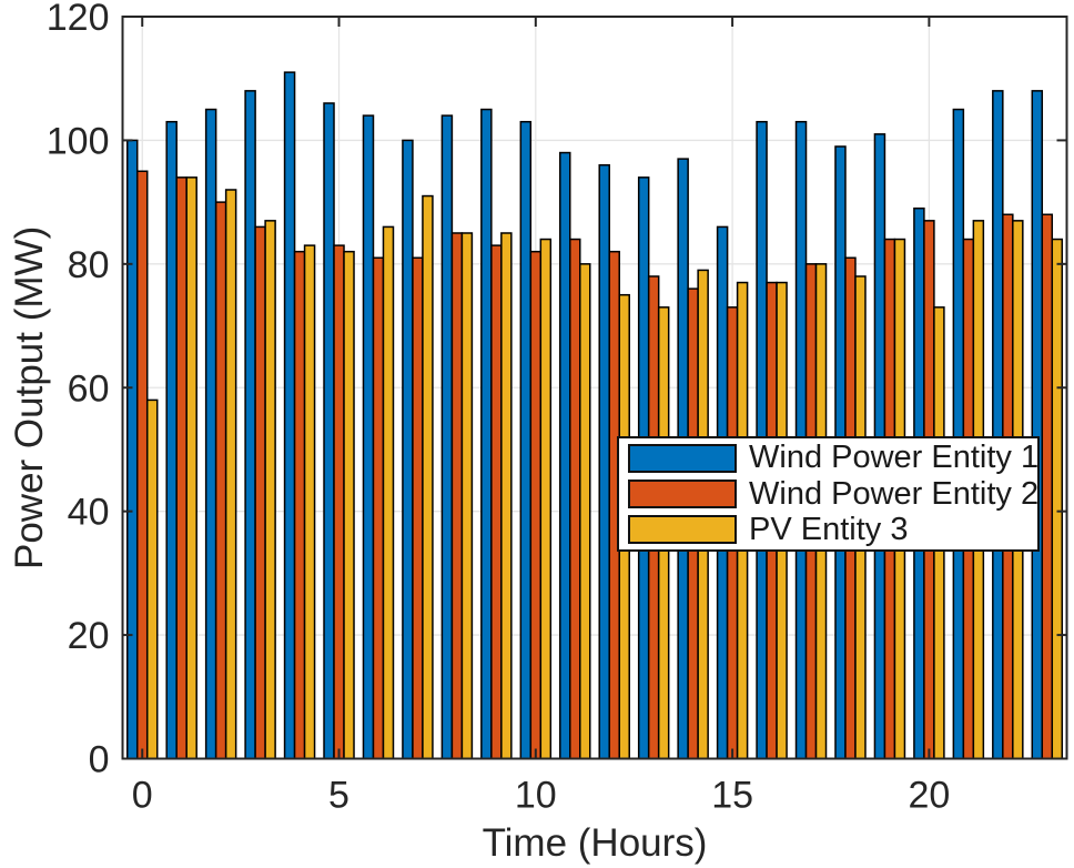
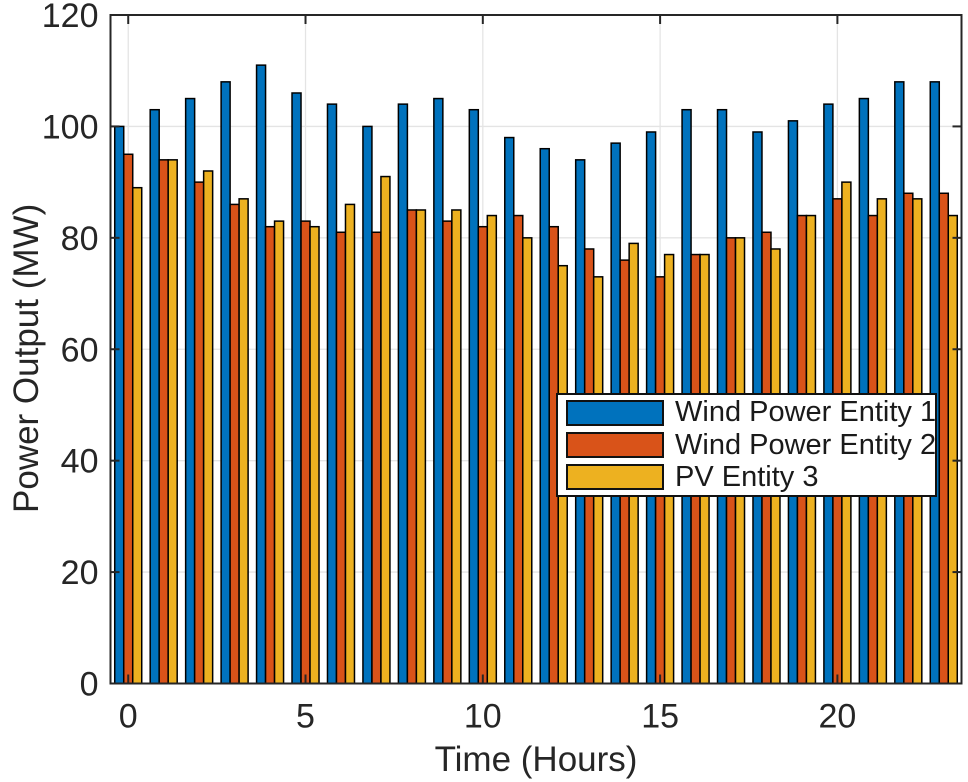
PV Entity 3/0: 58 -> 89
Wind Power Entity 1/15: 86 -> 99
Wind Power Entity 1/20: 89 -> 104
PV Entity 3/20: 73 -> 90
